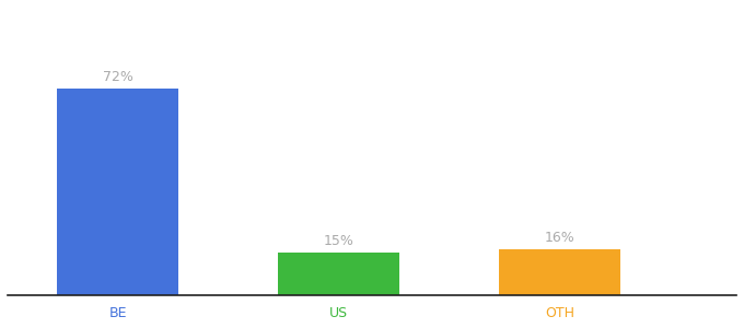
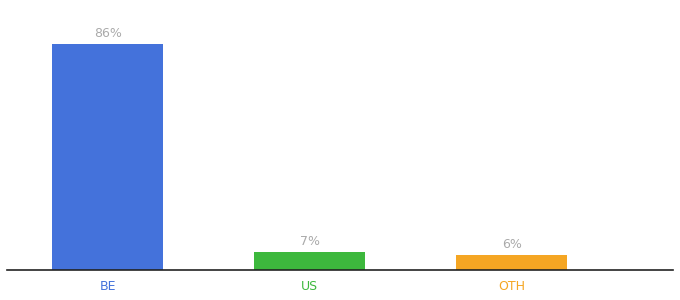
BE: 72% -> 86%
US: 15% -> 7%
OTH: 16% -> 6%
